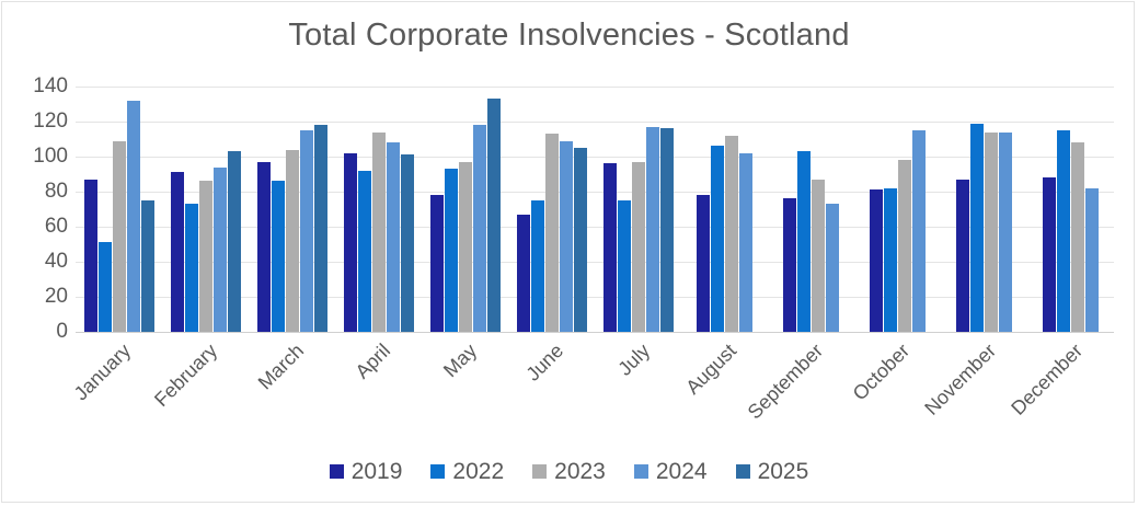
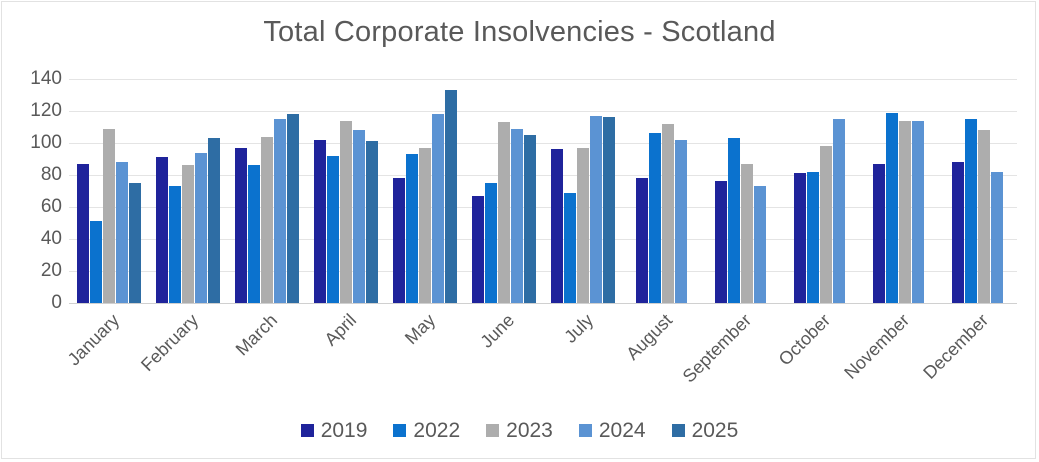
2024/January: 132 -> 88
2022/July: 75 -> 69
